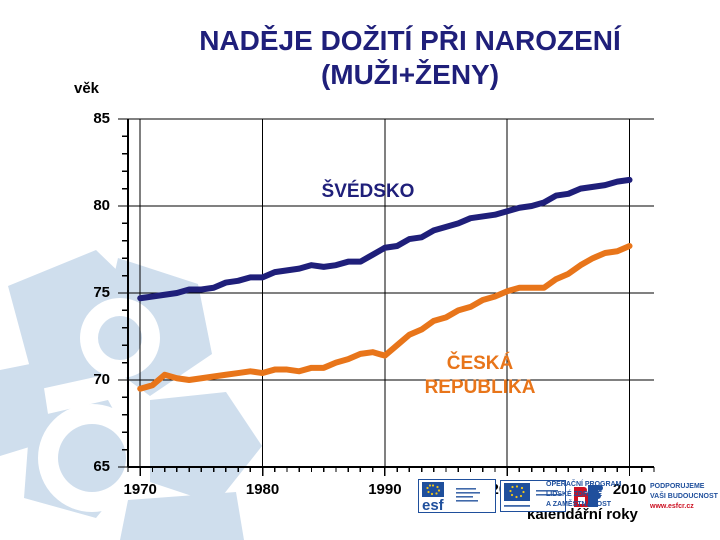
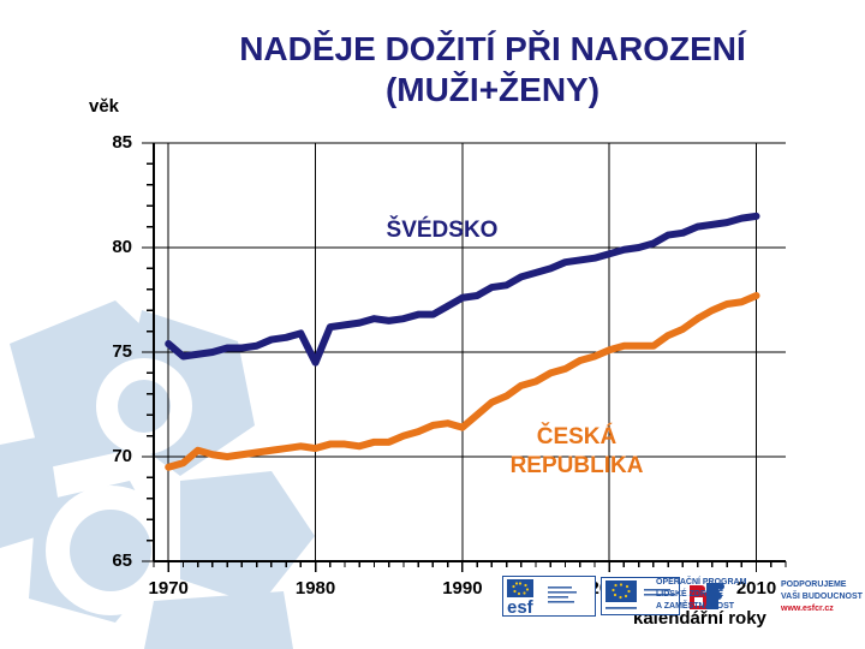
ŠVÉDSKO/1970: 74.7 -> 75.4
ŠVÉDSKO/1980: 75.9 -> 74.5
